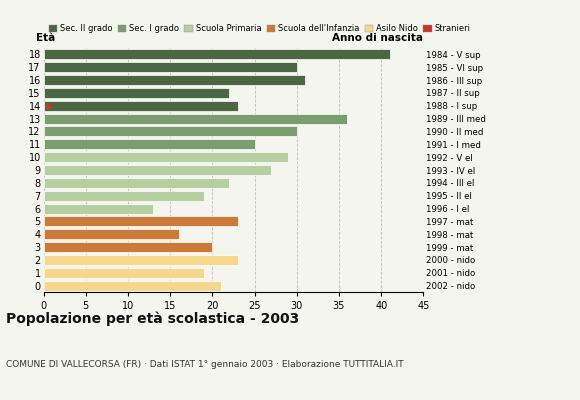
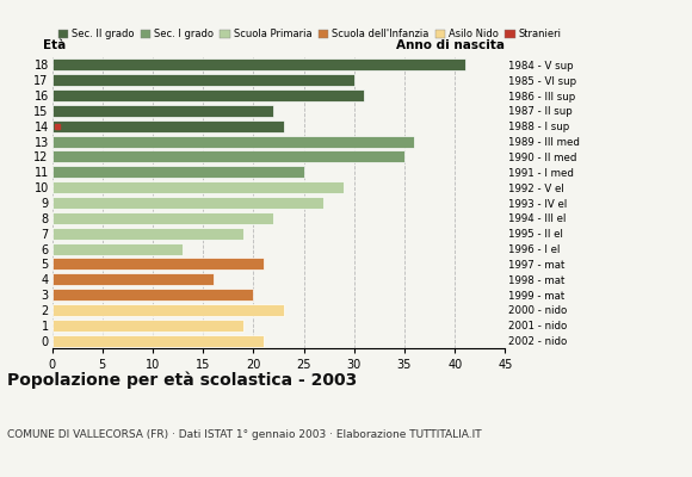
12: 30 -> 35
5: 23 -> 21
